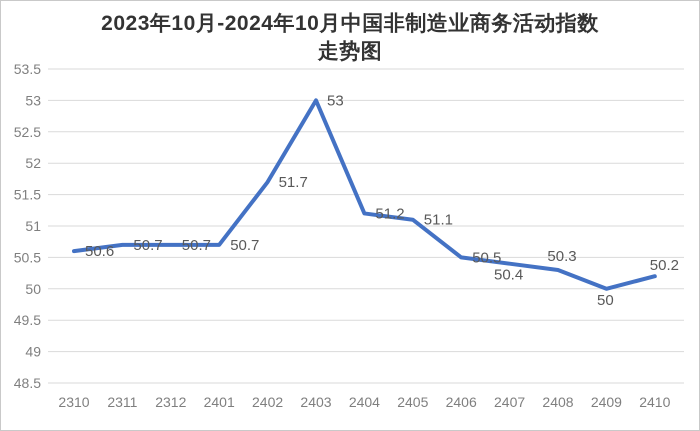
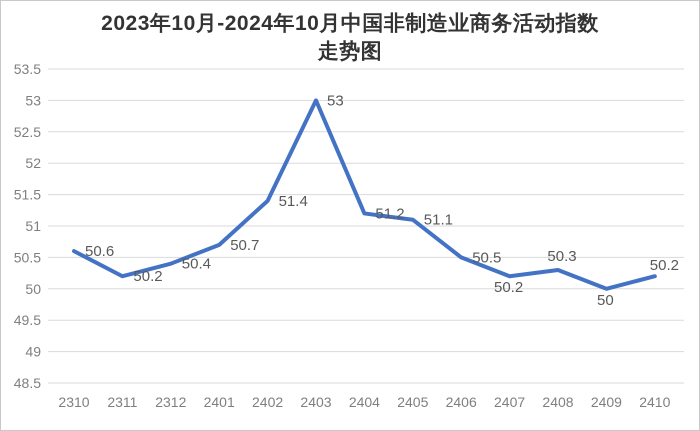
2311: 50.7 -> 50.2
2312: 50.7 -> 50.4
2402: 51.7 -> 51.4
2407: 50.4 -> 50.2
